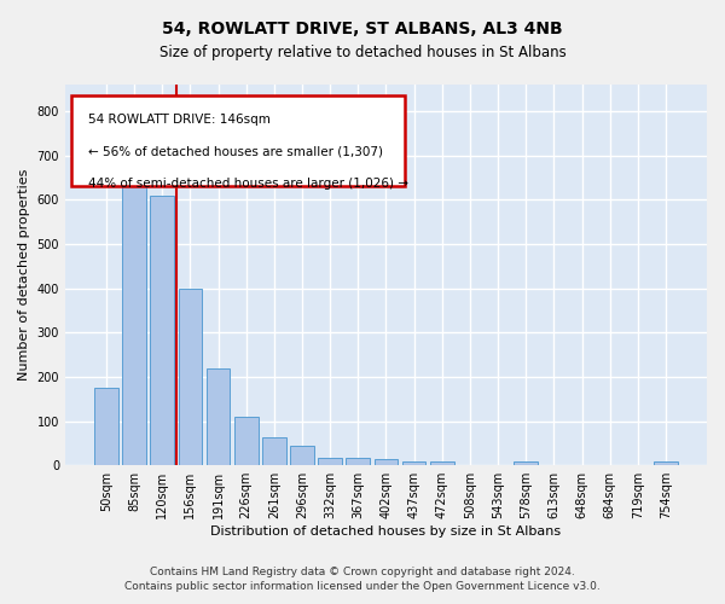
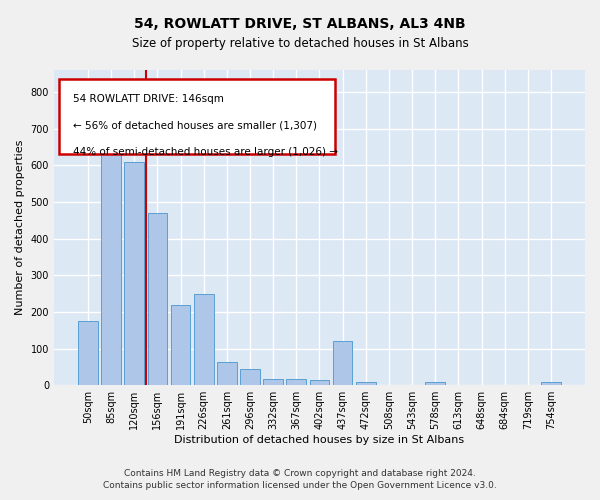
156sqm: 400 -> 470
226sqm: 110 -> 250
437sqm: 10 -> 120
